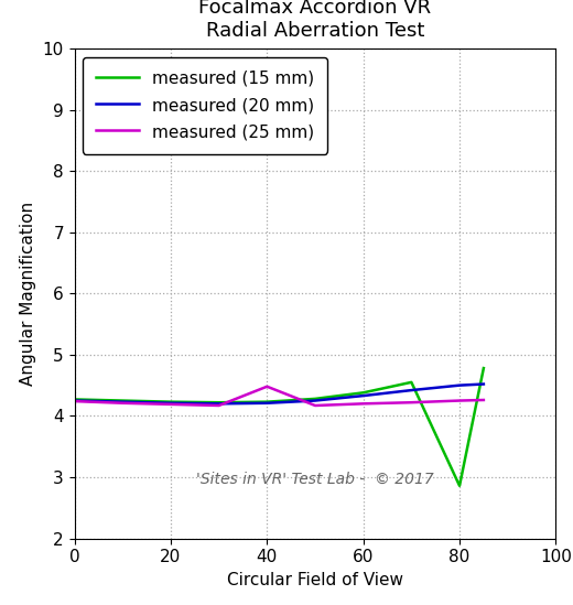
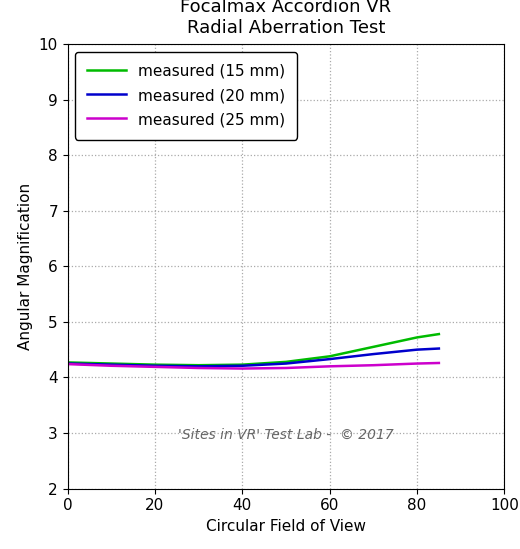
measured (25 mm)/40: 4.48 -> 4.16
measured (15 mm)/80: 2.86 -> 4.72
